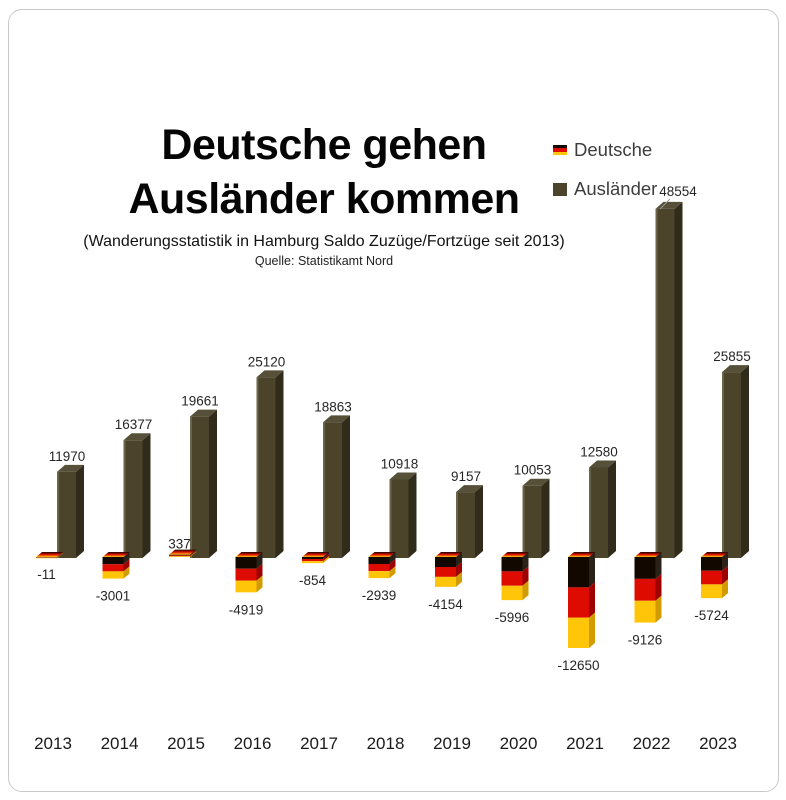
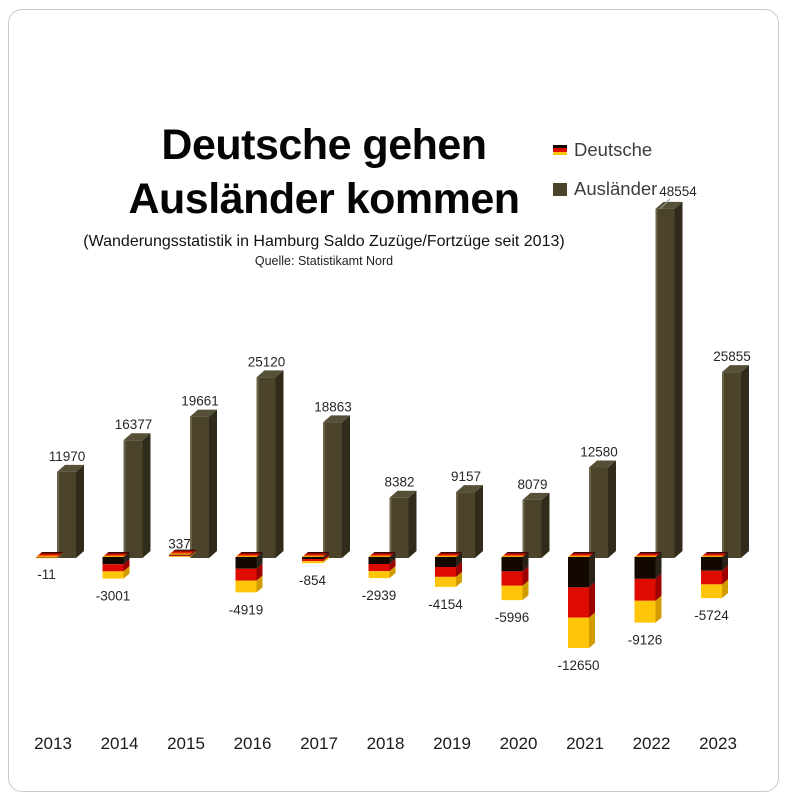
Ausländer/2018: 10918 -> 8382
Ausländer/2020: 10053 -> 8079
